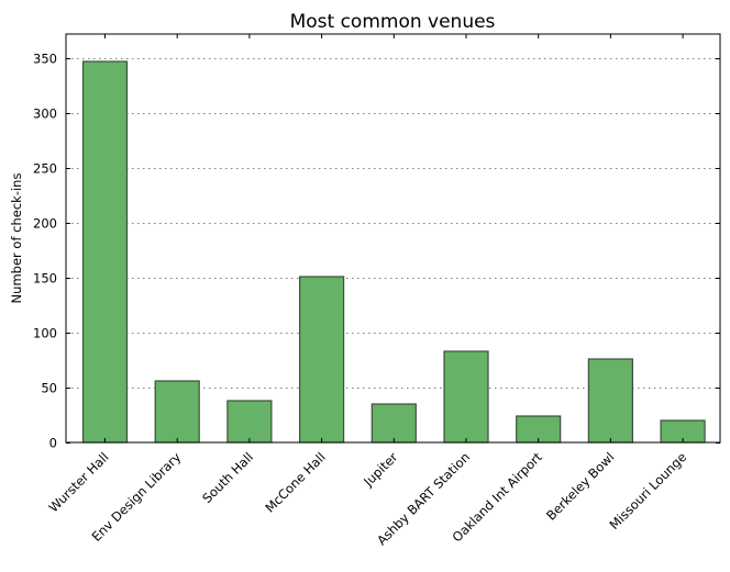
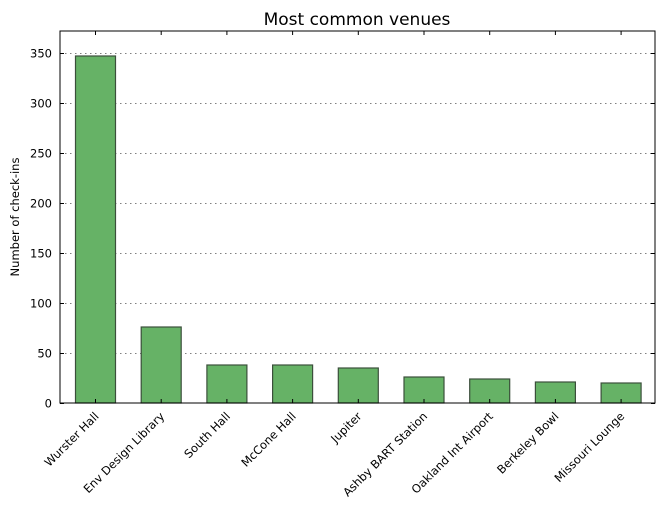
Env Design Library: 56 -> 76
McCone Hall: 151 -> 38
Ashby BART Station: 83 -> 26
Berkeley Bowl: 76 -> 21
